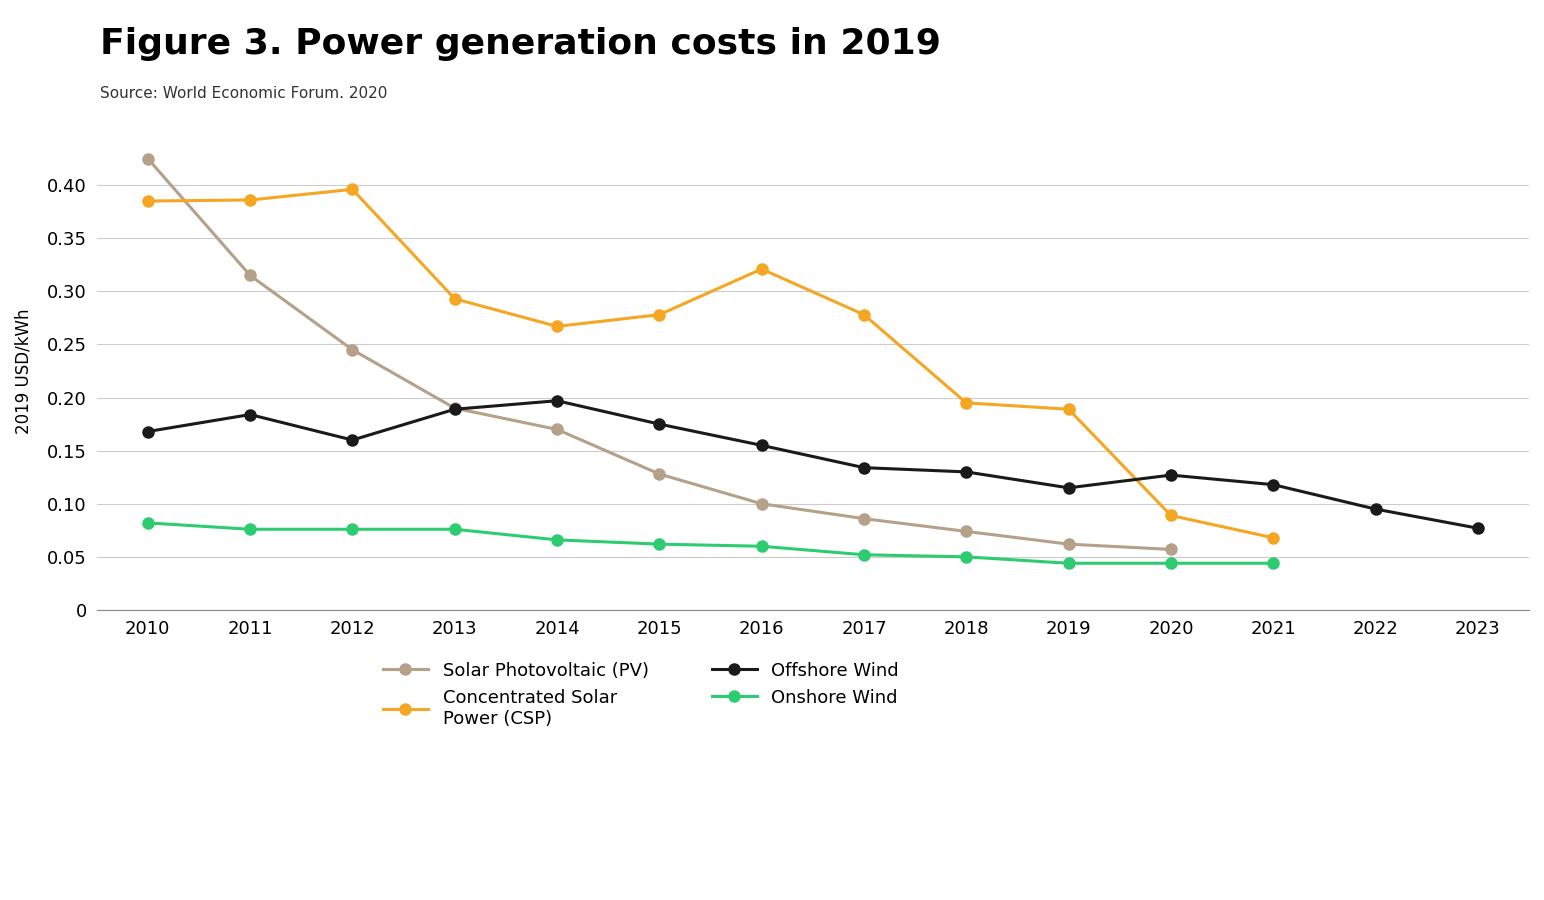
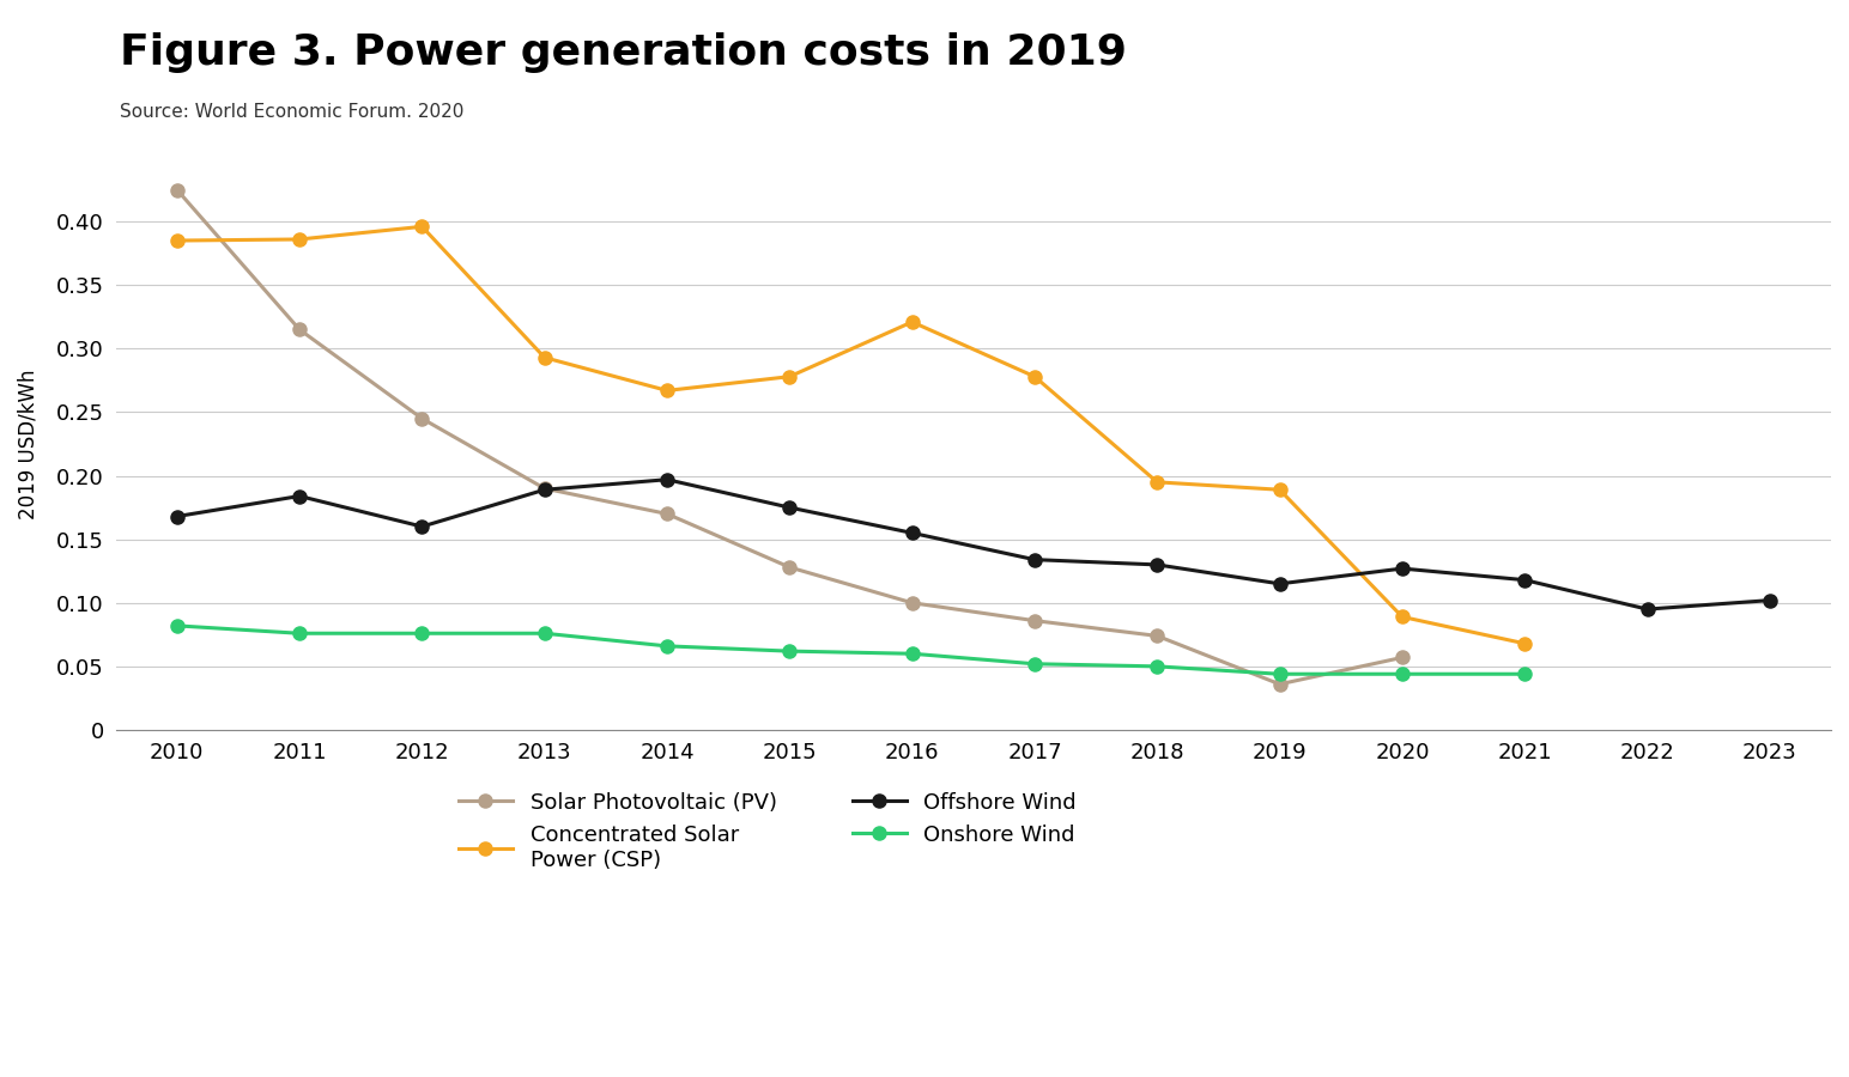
Solar Photovoltaic (PV)/2019: 0.062 -> 0.036
Offshore Wind/2023: 0.077 -> 0.102
